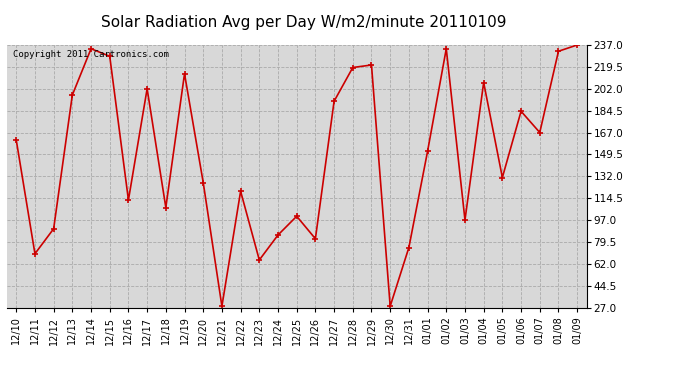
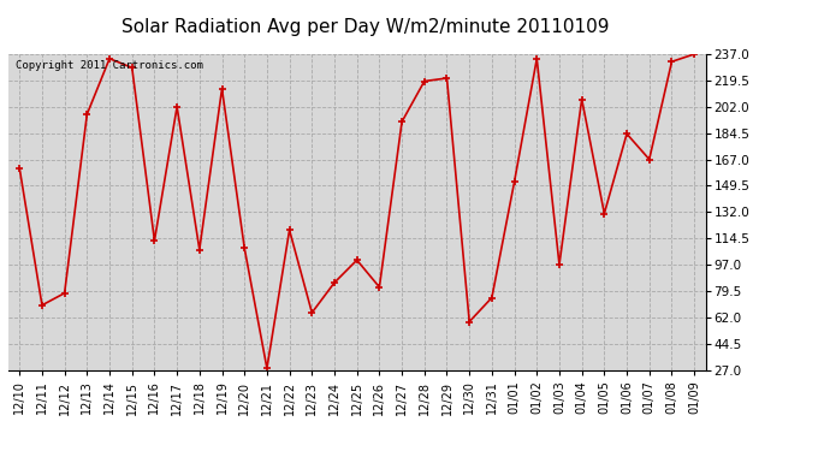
12/12: 90 -> 78
12/20: 127 -> 108
12/30: 28 -> 59
